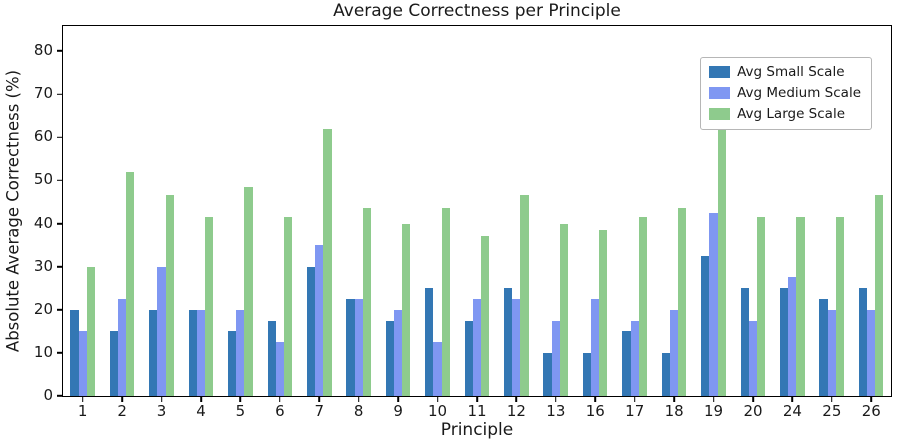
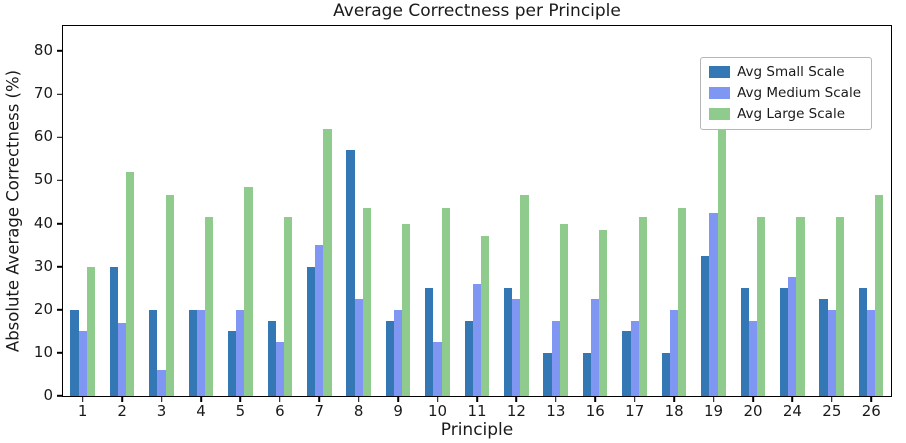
Avg Small Scale/2: 15 -> 30
Avg Medium Scale/2: 22 -> 17
Avg Medium Scale/3: 30 -> 6
Avg Small Scale/8: 22 -> 57
Avg Medium Scale/11: 22 -> 26
